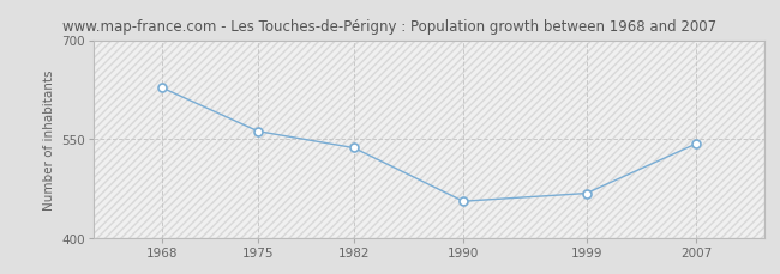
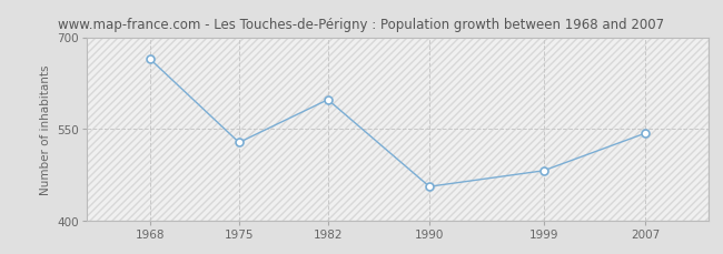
1968: 628 -> 664
1975: 562 -> 528
1982: 537 -> 598
1999: 468 -> 482
